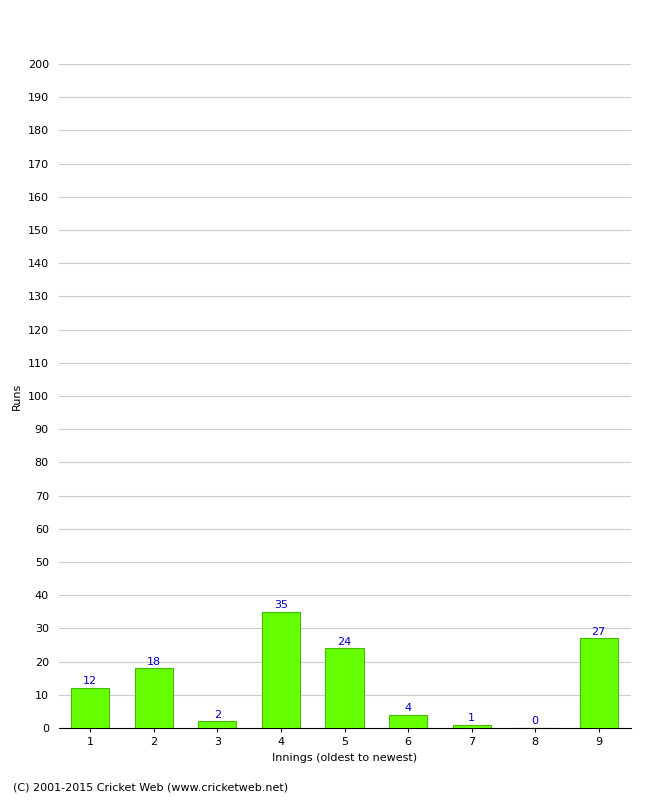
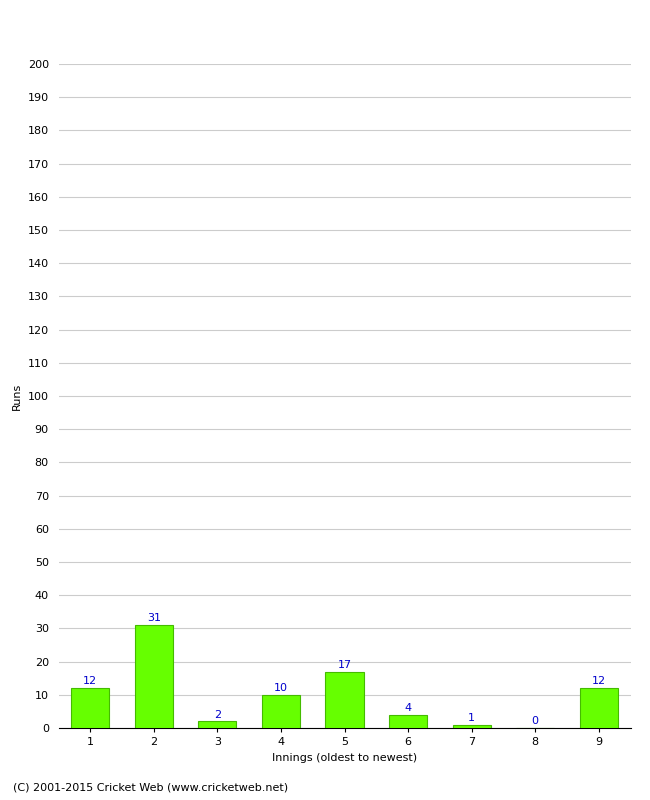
2: 18 -> 31
4: 35 -> 10
5: 24 -> 17
9: 27 -> 12
